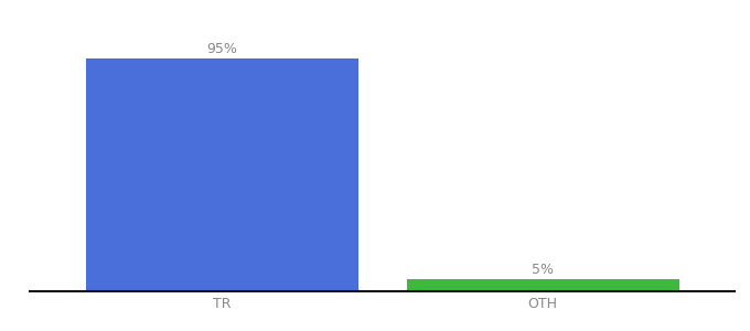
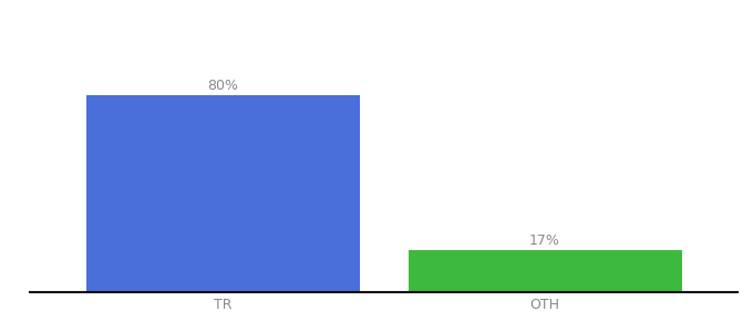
TR: 95% -> 80%
OTH: 5% -> 17%
